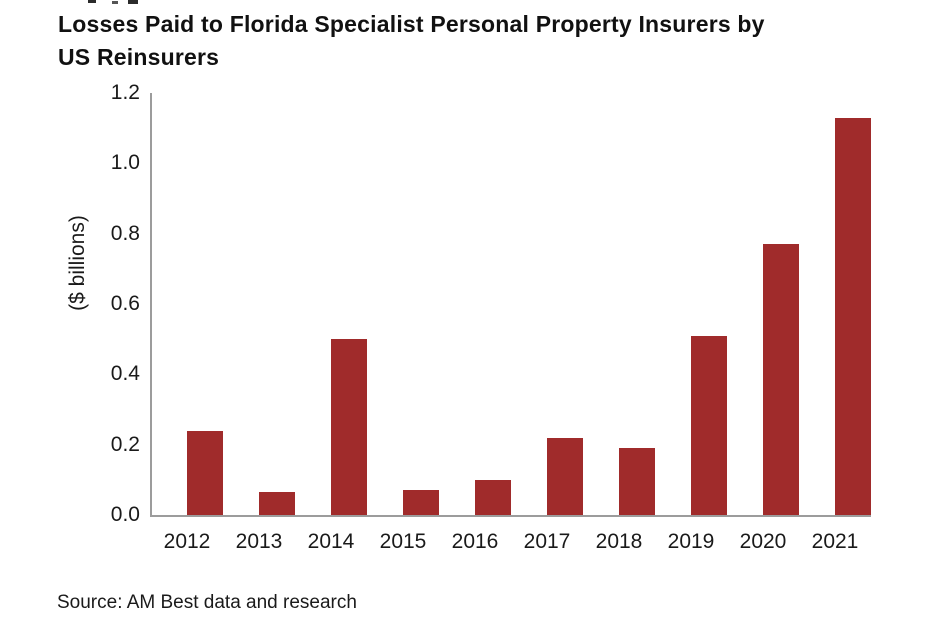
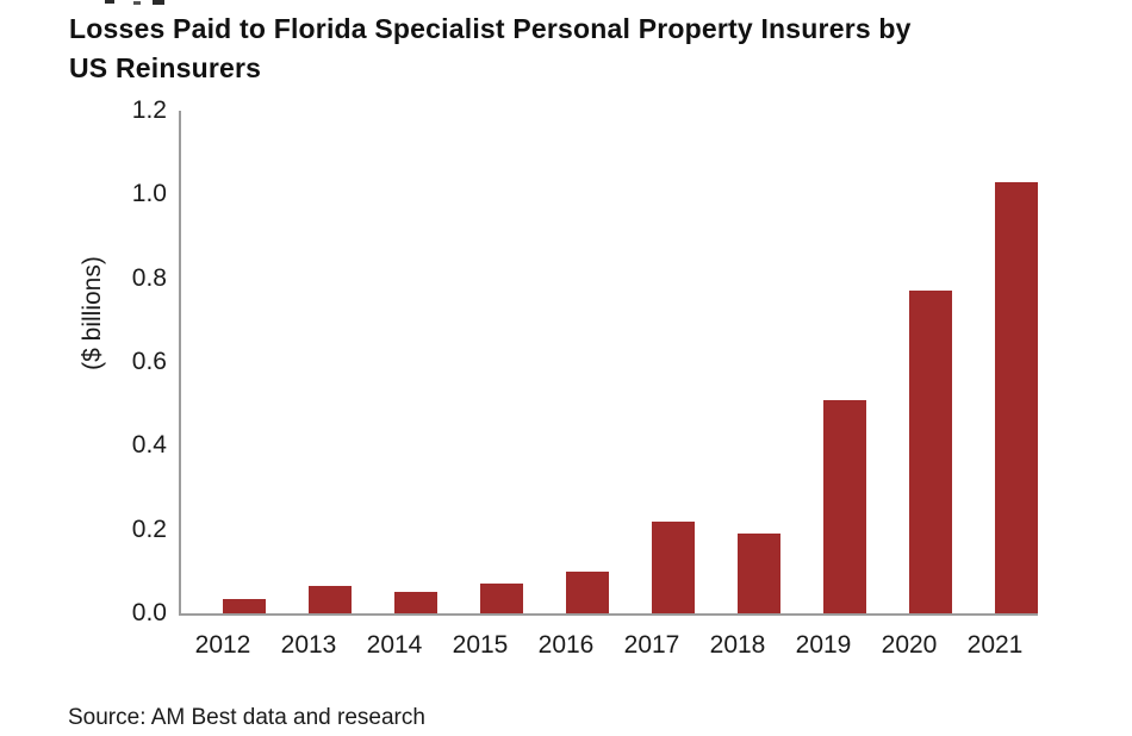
2012: 0.24 -> 0.04
2014: 0.50 -> 0.05
2021: 1.13 -> 1.03
